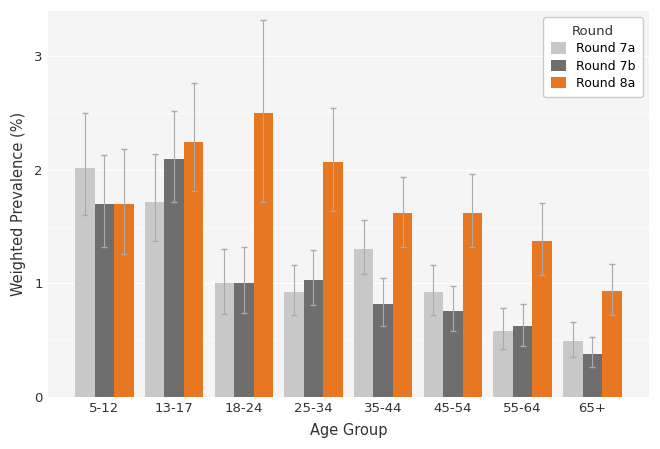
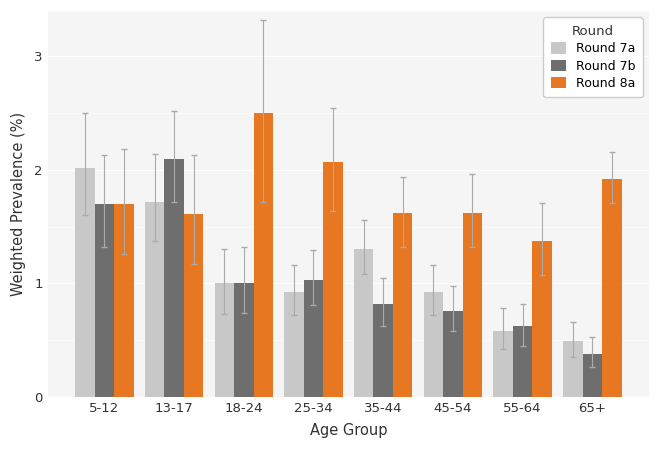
Round 8a/13-17: 2.25 -> 1.61
Round 8a/65+: 0.93 -> 1.92
